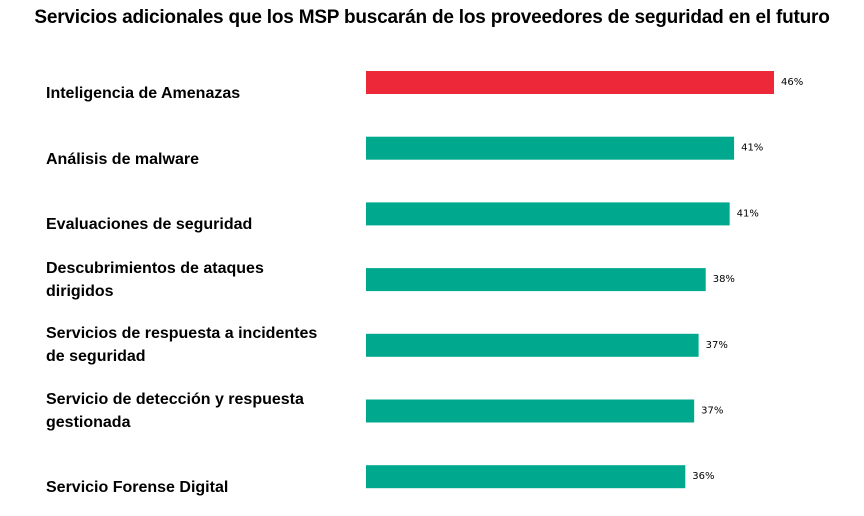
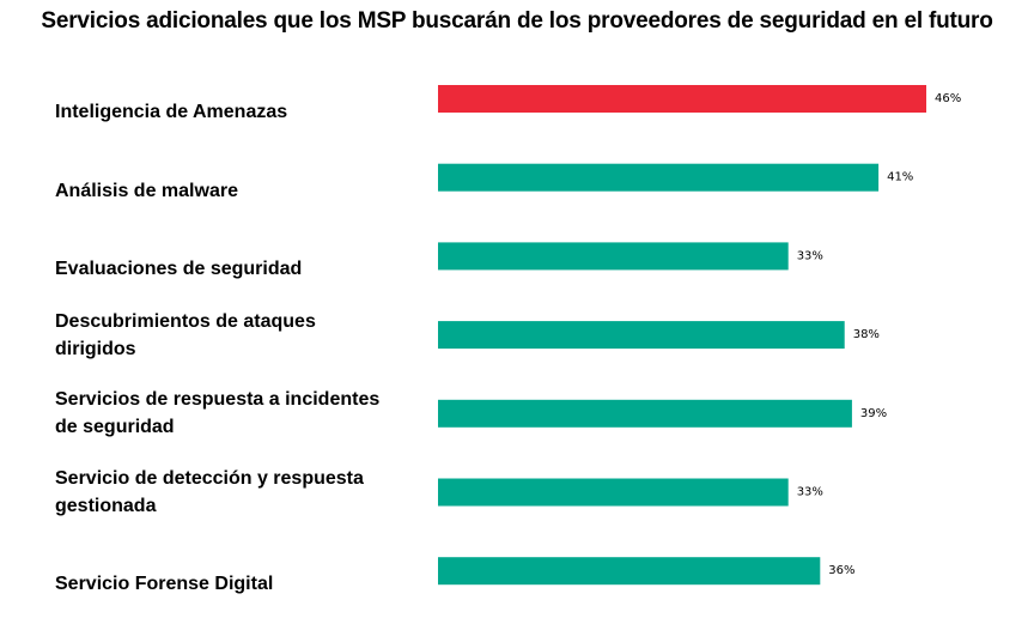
Evaluaciones de seguridad: 41% -> 33%
Servicios de respuesta a incidentes de seguridad: 37% -> 39%
Servicio de detección y respuesta gestionada: 37% -> 33%
